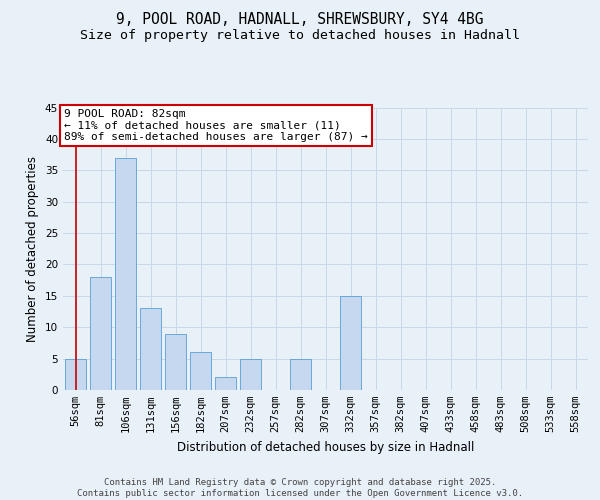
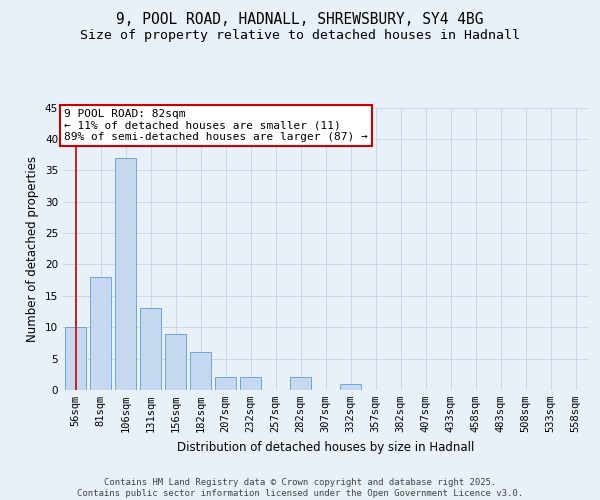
56sqm: 5 -> 10
232sqm: 5 -> 2
282sqm: 5 -> 2
332sqm: 15 -> 1
